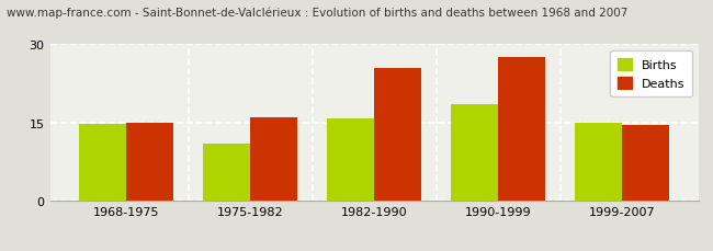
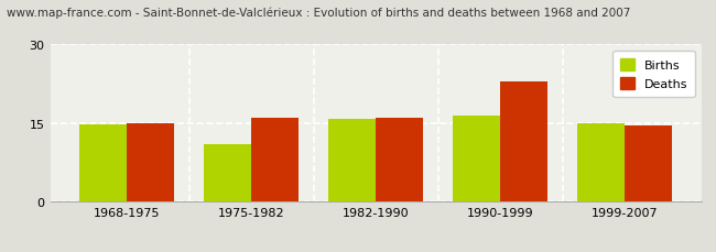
Deaths/1982-1990: 25.5 -> 16.0
Births/1990-1999: 18.5 -> 16.5
Deaths/1990-1999: 27.5 -> 23.0
